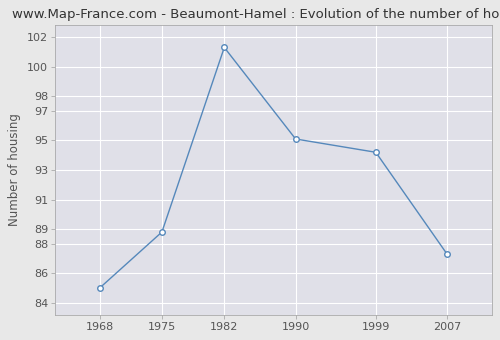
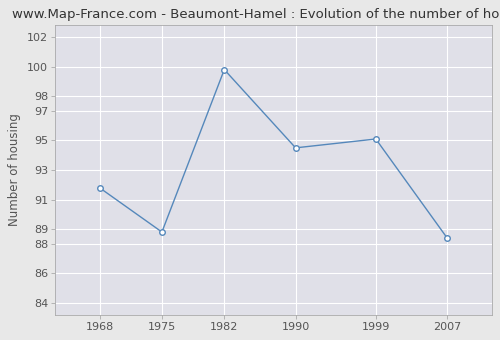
1968: 85.0 -> 91.8
1982: 101.3 -> 99.8
1990: 95.1 -> 94.5
1999: 94.2 -> 95.1
2007: 87.3 -> 88.4
